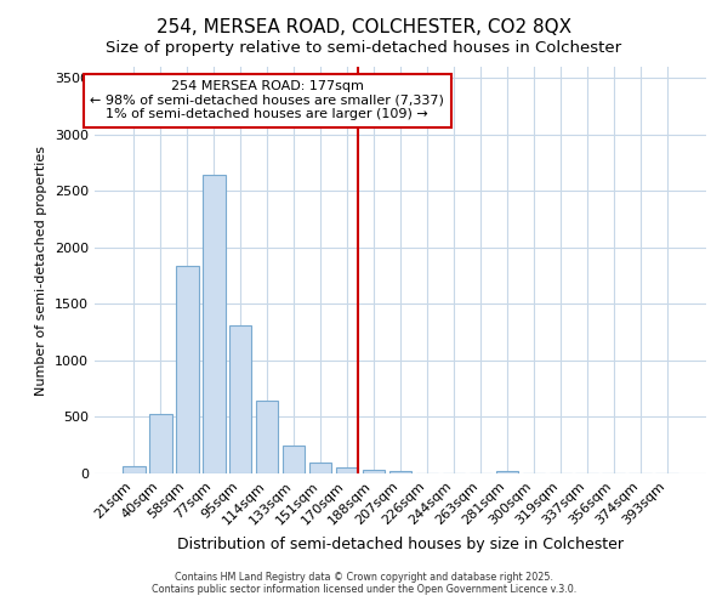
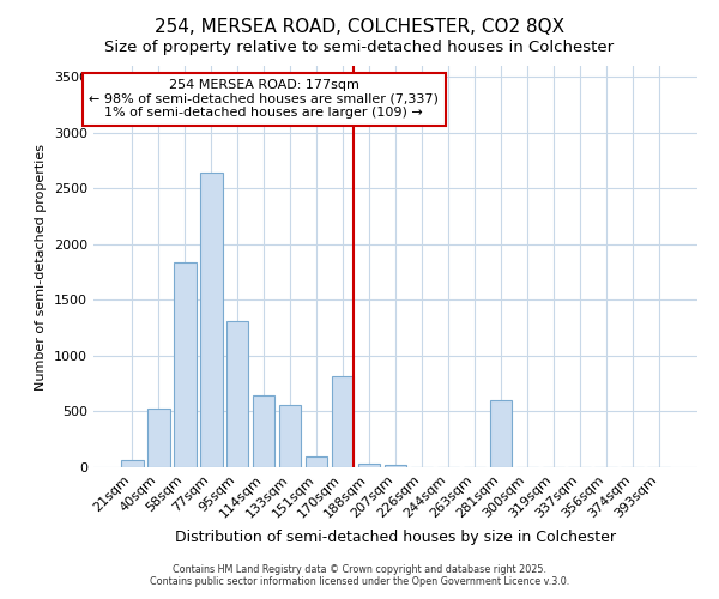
133sqm: 240 -> 560
170sqm: 60 -> 820
281sqm: 20 -> 600
